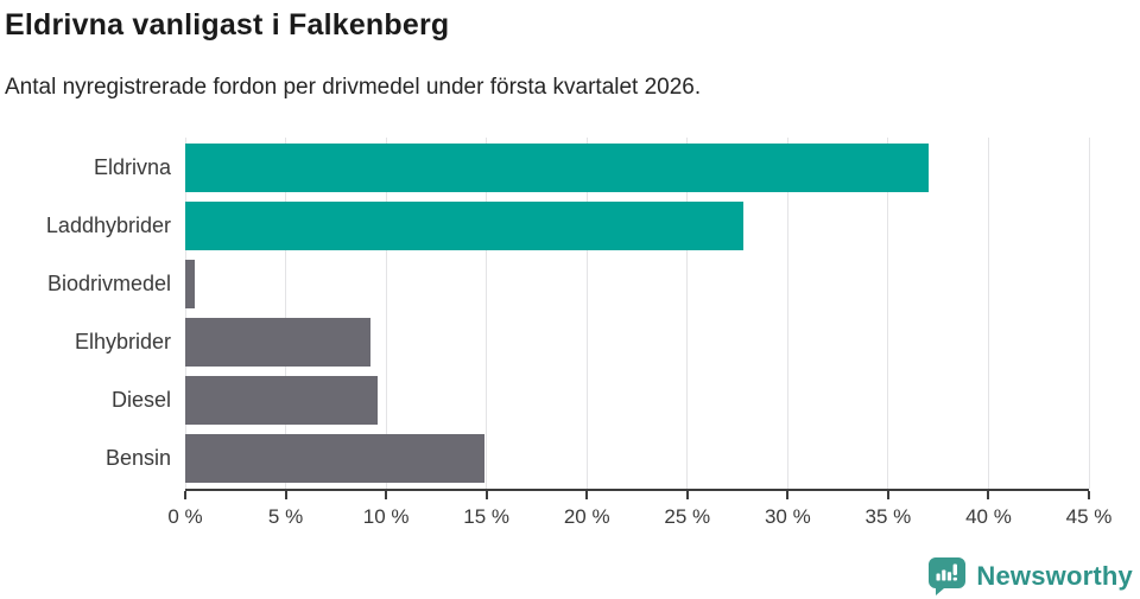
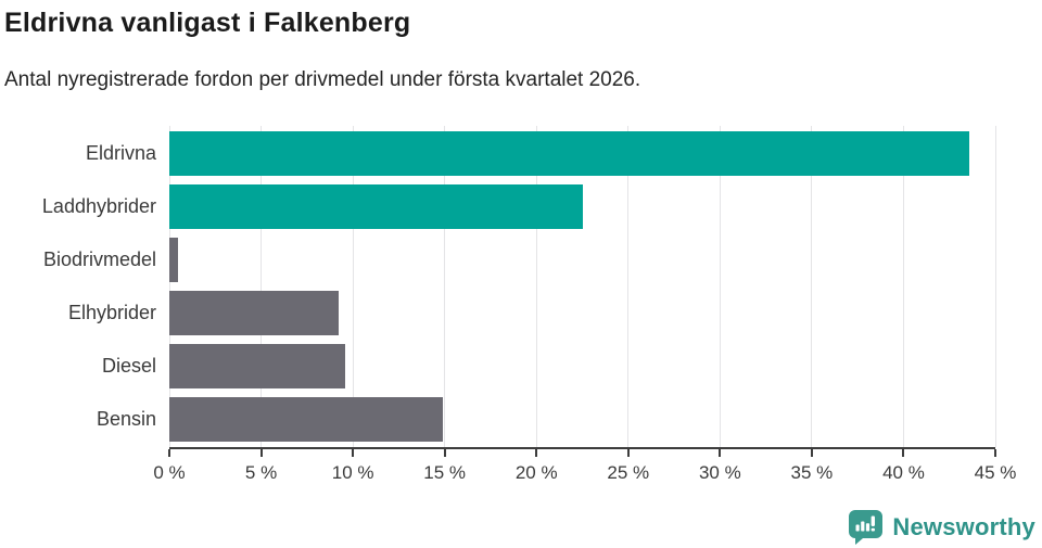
Eldrivna: 37.0% -> 43.6%
Laddhybrider: 27.8% -> 22.5%
